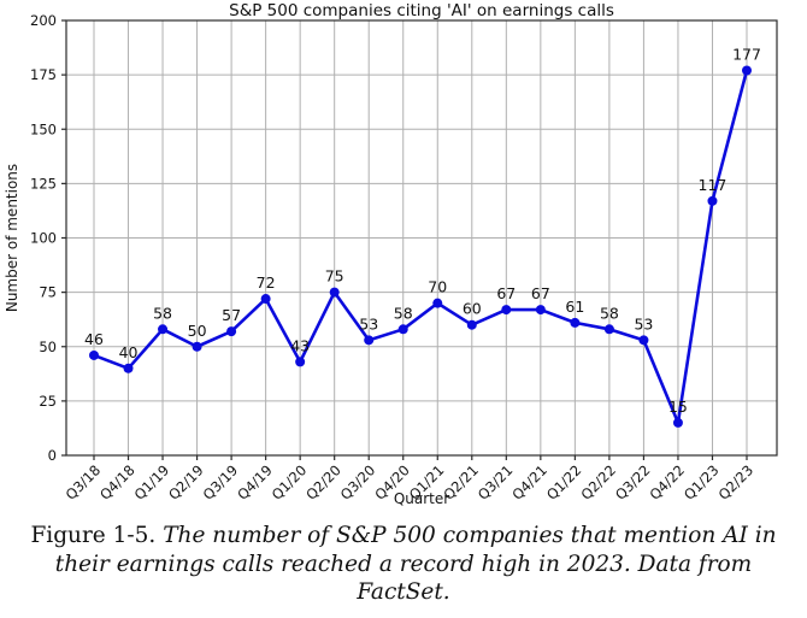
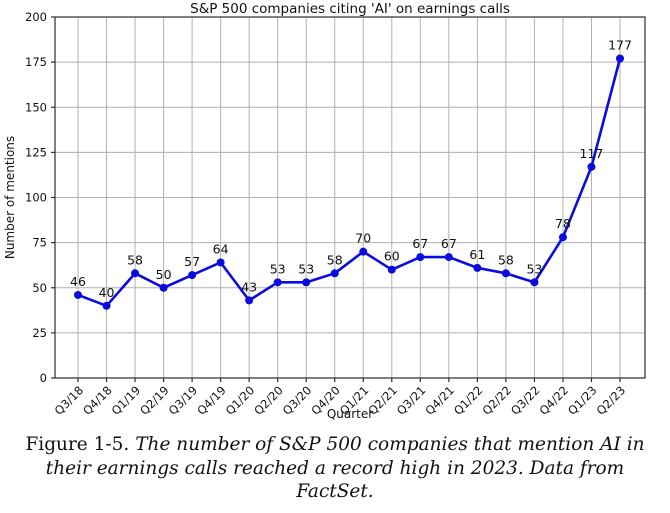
Q4/19: 72 -> 64
Q2/20: 75 -> 53
Q4/22: 15 -> 78
